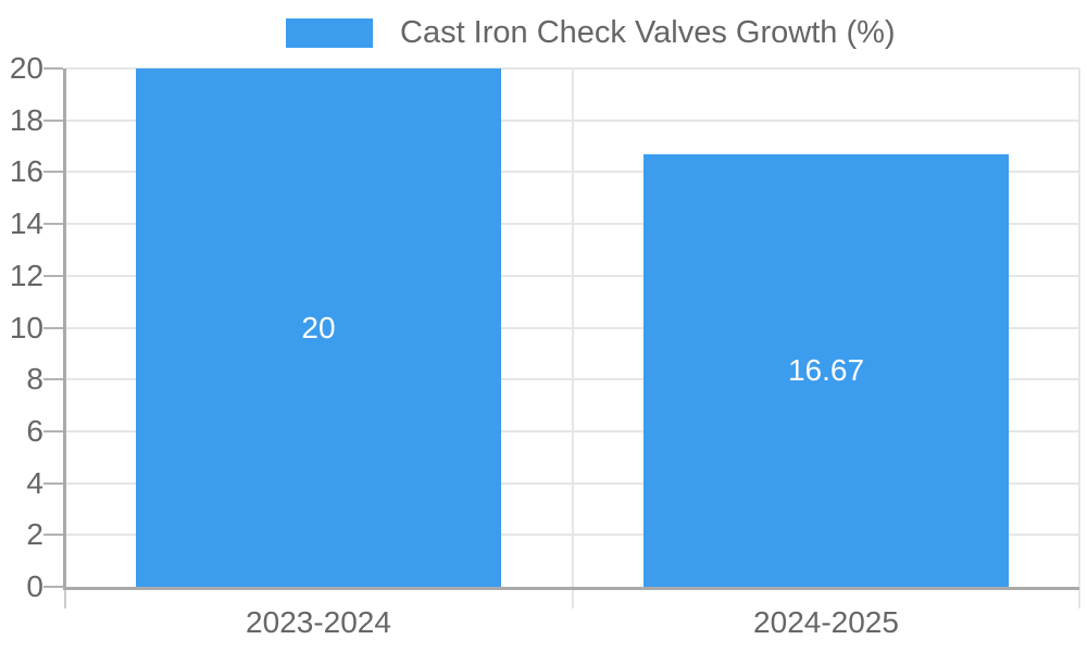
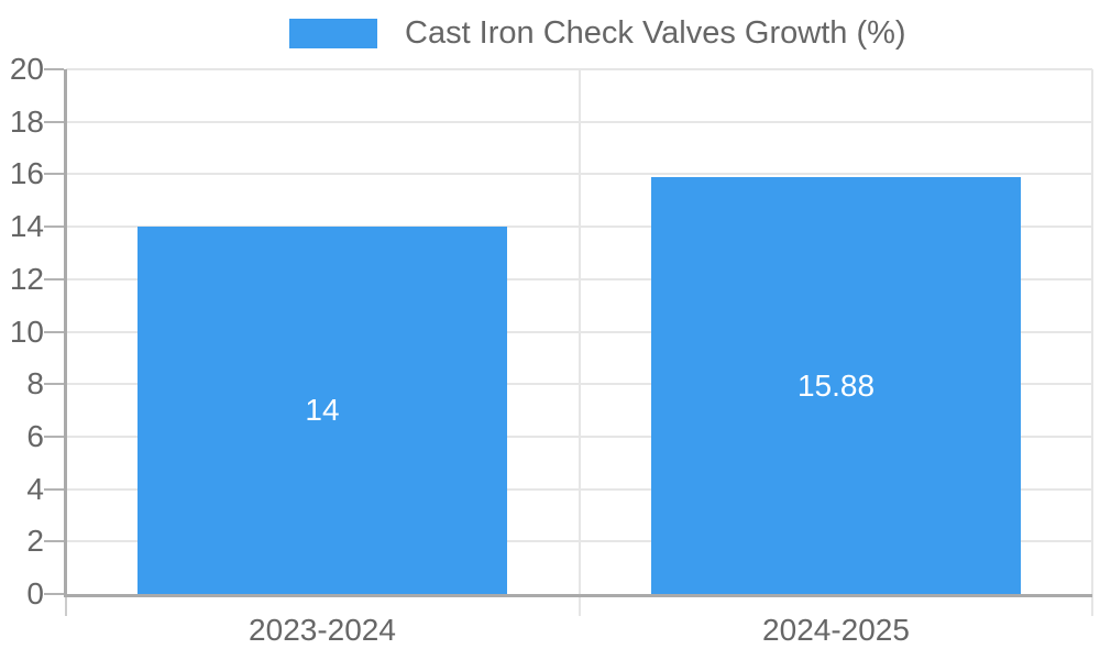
2023-2024: 20 -> 14
2024-2025: 16.67 -> 15.88
